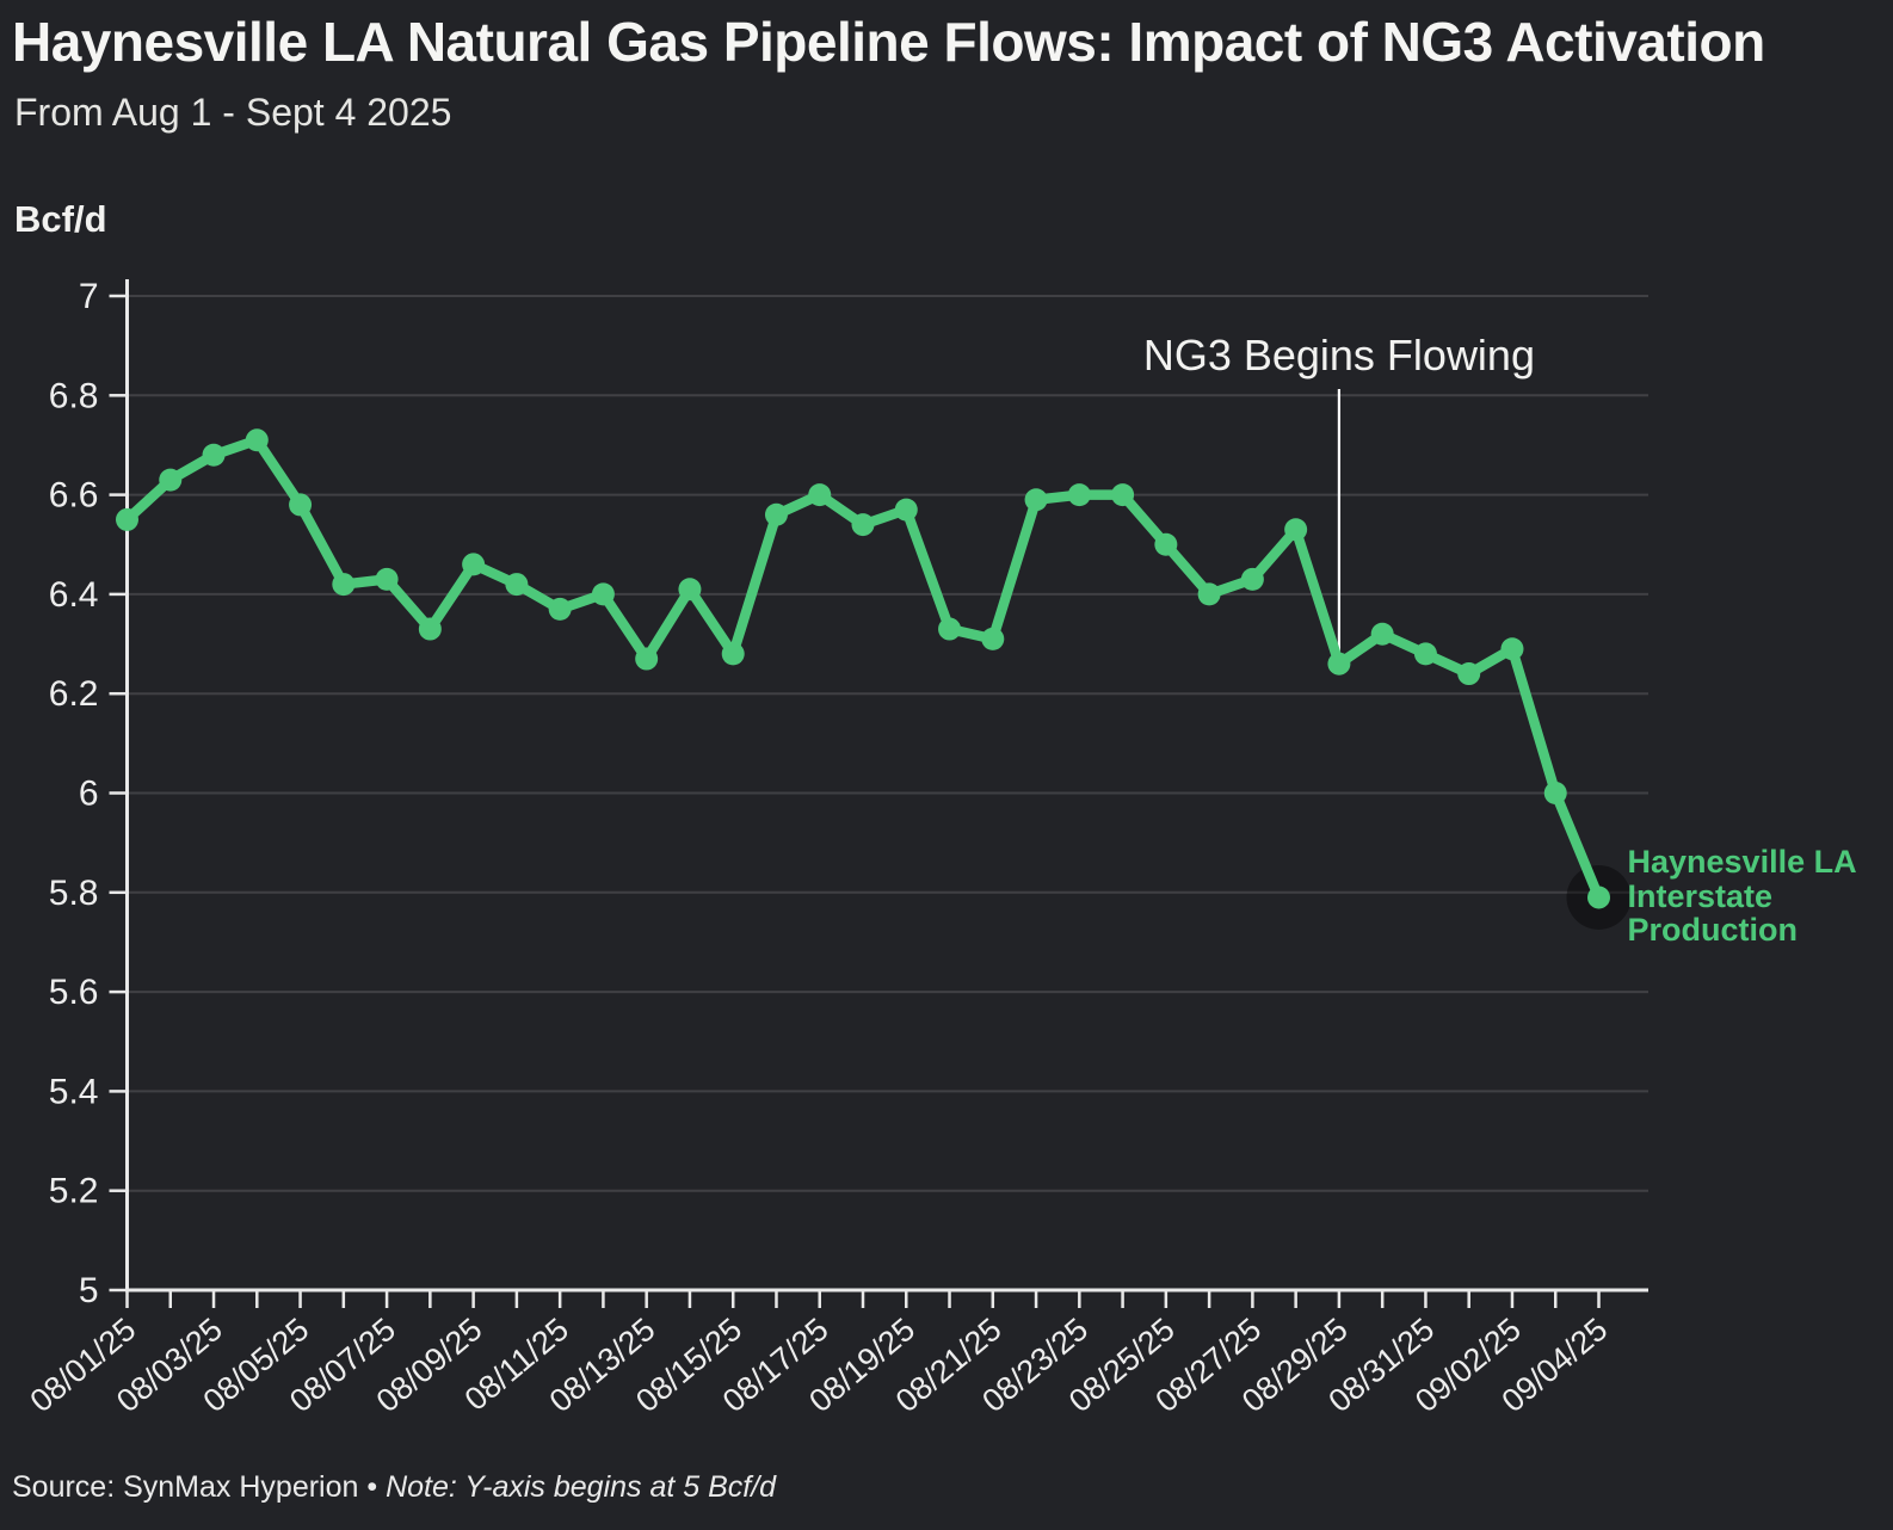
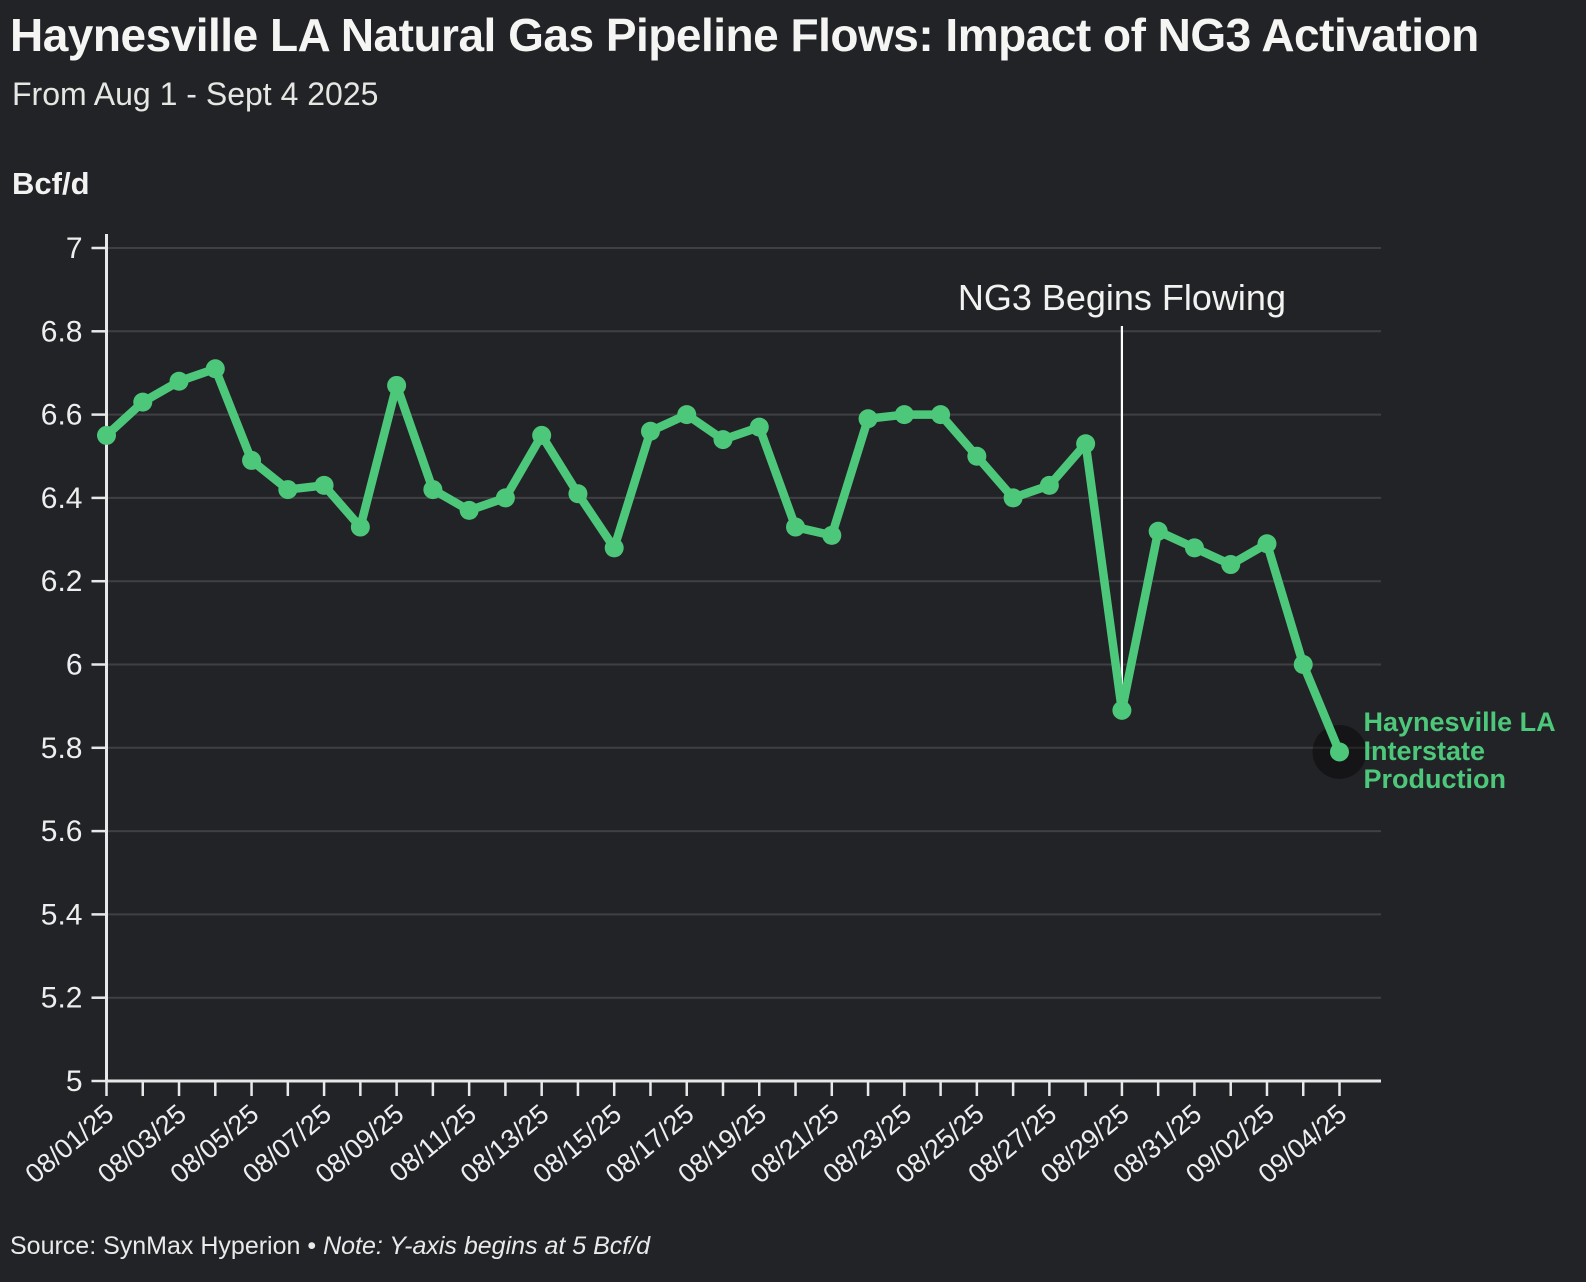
08/05/25: 6.58 -> 6.49
08/09/25: 6.46 -> 6.67
08/13/25: 6.27 -> 6.55
08/29/25: 6.26 -> 5.89
